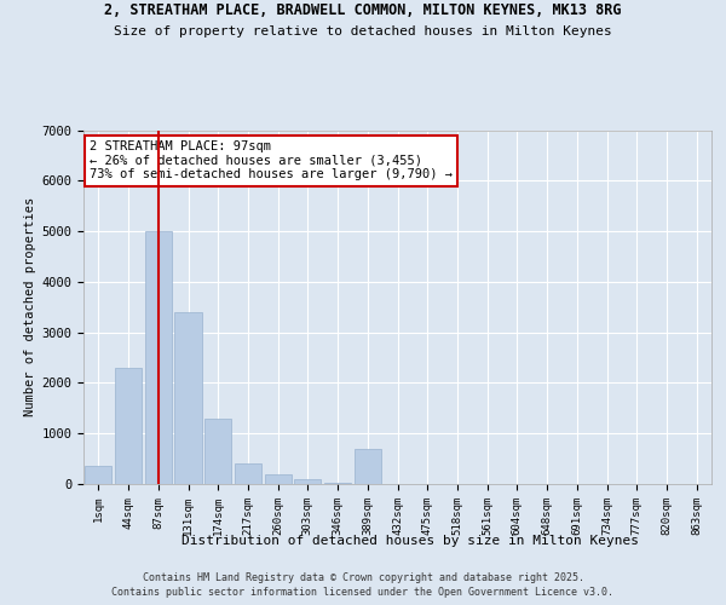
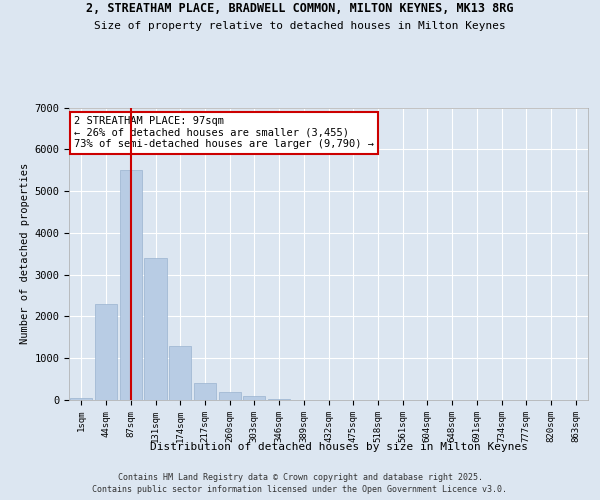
1sqm: 350 -> 50
87sqm: 5000 -> 5500
389sqm: 700 -> 10
